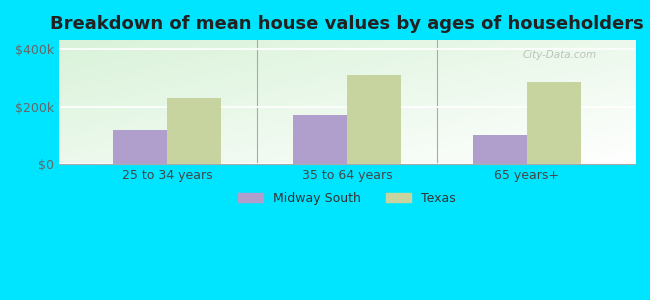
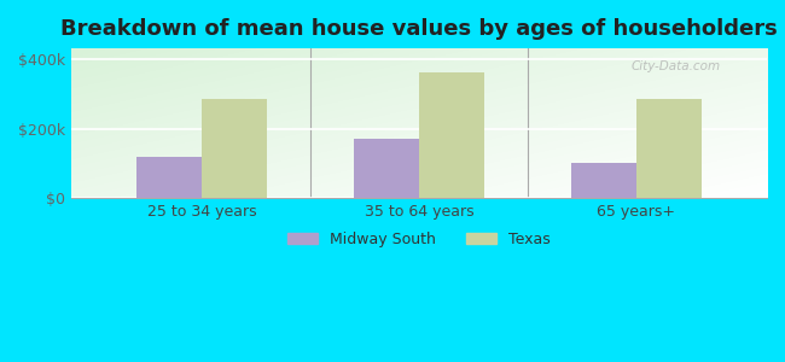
Texas/25 to 34 years: $230k -> $285k
Texas/35 to 64 years: $310k -> $360k
